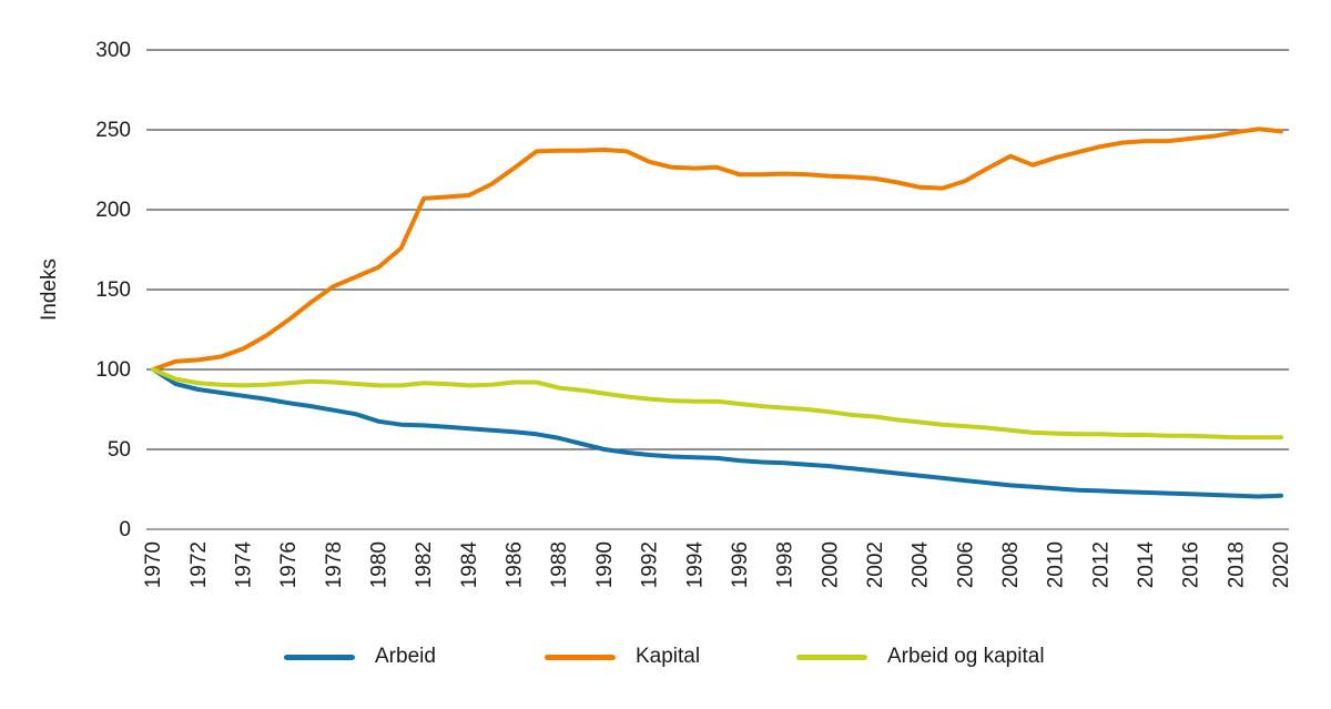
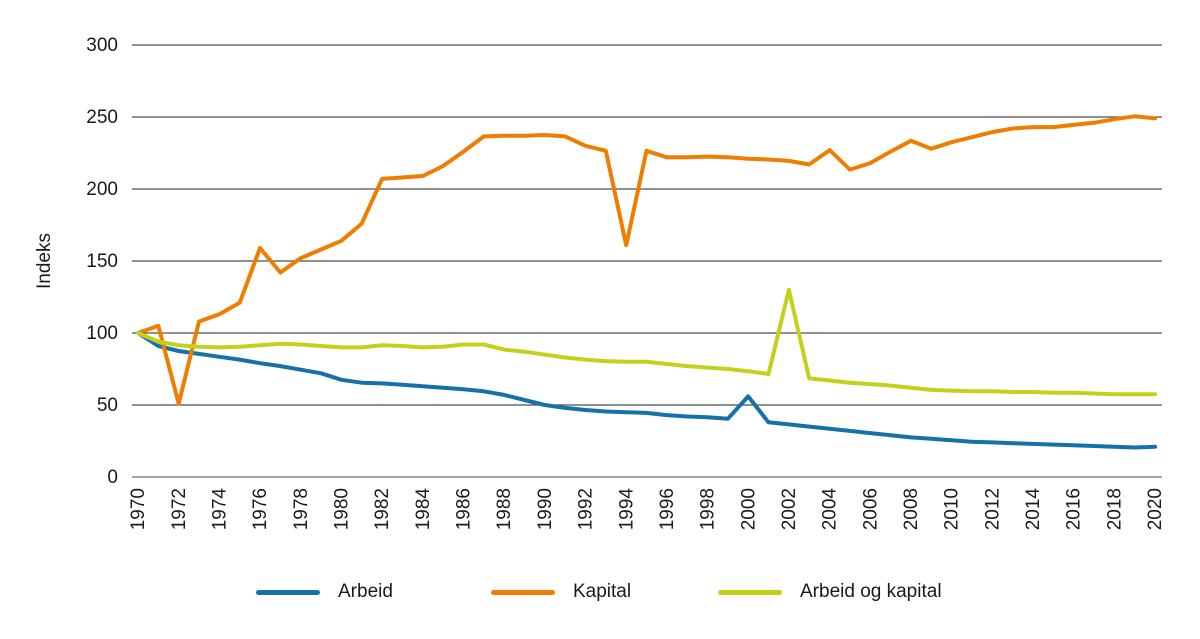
Kapital/1972: 106 -> 51
Kapital/1976: 131 -> 159
Kapital/1994: 226 -> 161
Arbeid/2000: 40 -> 56
Arbeid og kapital/2002: 70 -> 130
Kapital/2004: 214 -> 227
